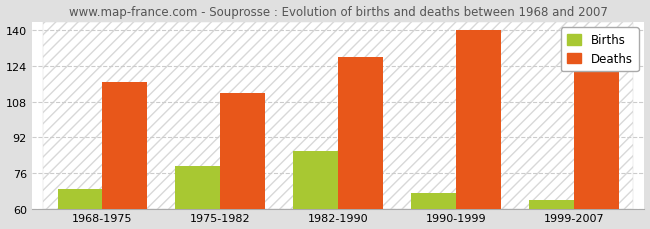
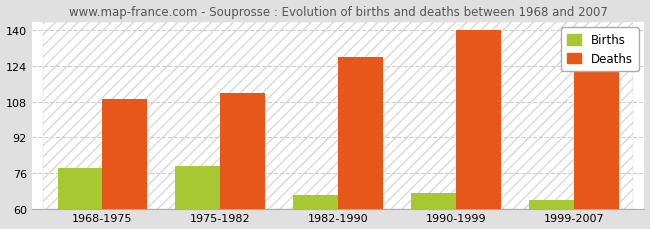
Births/1968-1975: 69 -> 78
Deaths/1968-1975: 117 -> 109
Births/1982-1990: 86 -> 66
